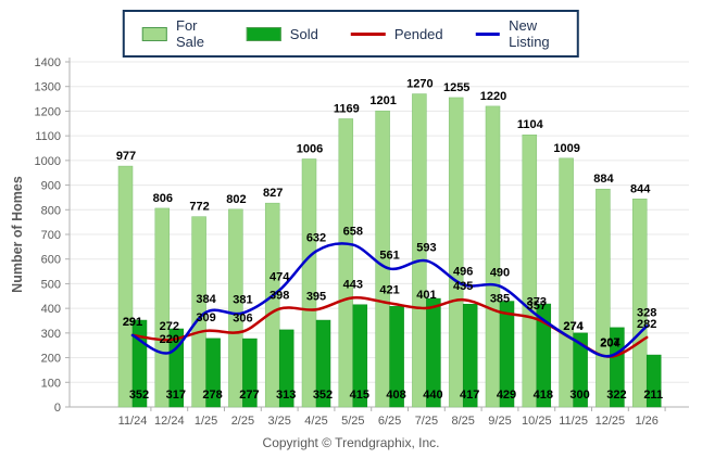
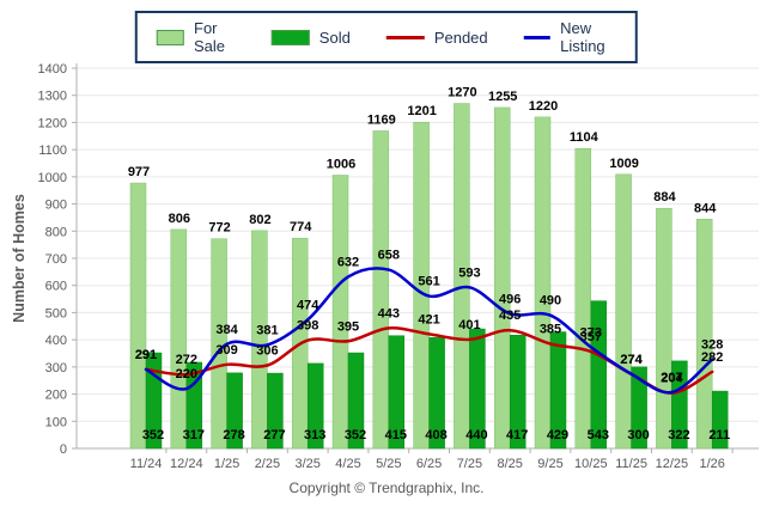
For Sale/3/25: 827 -> 774
Sold/10/25: 418 -> 543
